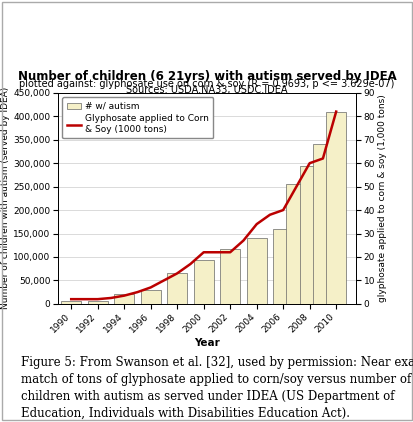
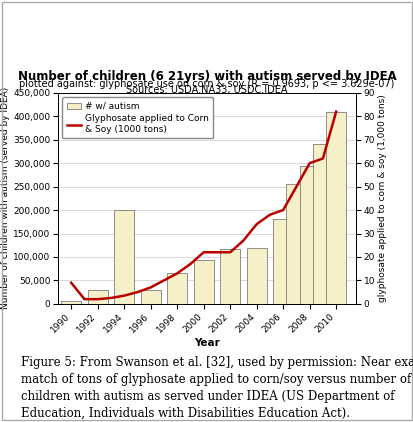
Glyphosate applied to Corn & Soy (1000 tons)/1990: 2.0 -> 9.0
# w/ autism/1992: 5,000 -> 30,000
# w/ autism/1994: 22,000 -> 200,000
# w/ autism/2004: 140,000 -> 120,000
# w/ autism/2006: 160,000 -> 180,000
